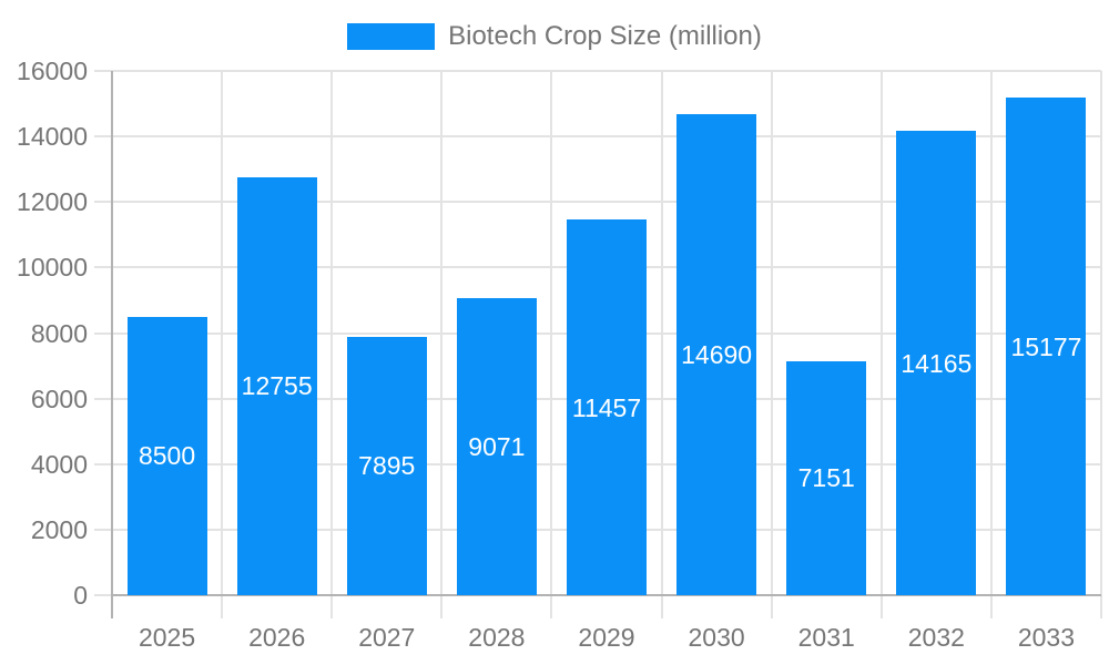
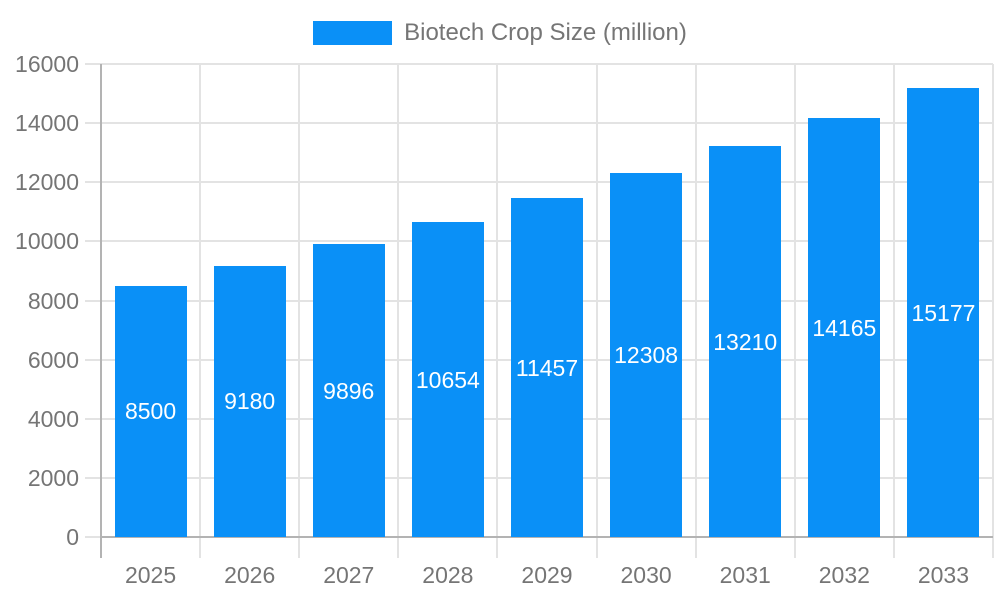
2026: 12755 -> 9180
2027: 7895 -> 9896
2028: 9071 -> 10654
2030: 14690 -> 12308
2031: 7151 -> 13210
